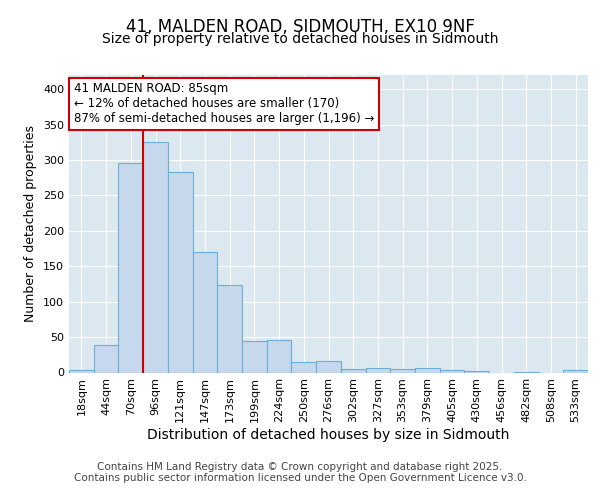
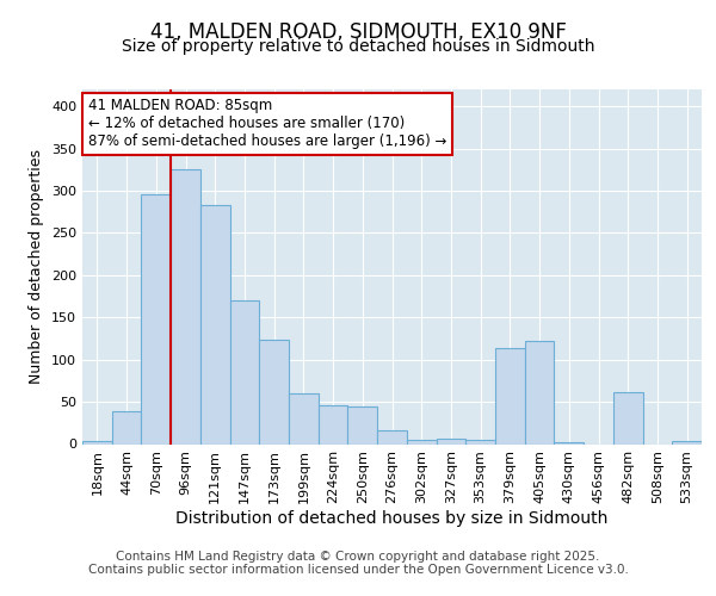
199sqm: 45 -> 60
250sqm: 15 -> 44
379sqm: 6 -> 114
405sqm: 3 -> 122
482sqm: 1 -> 62
